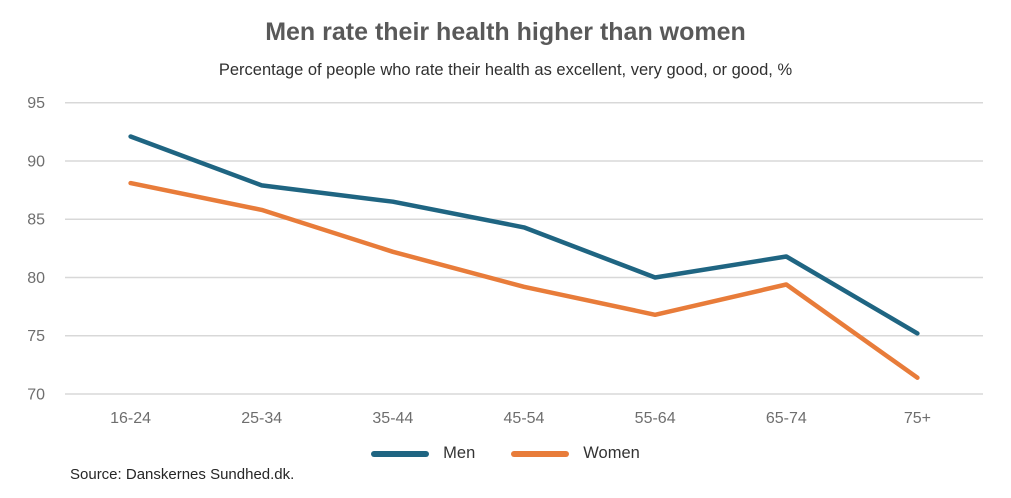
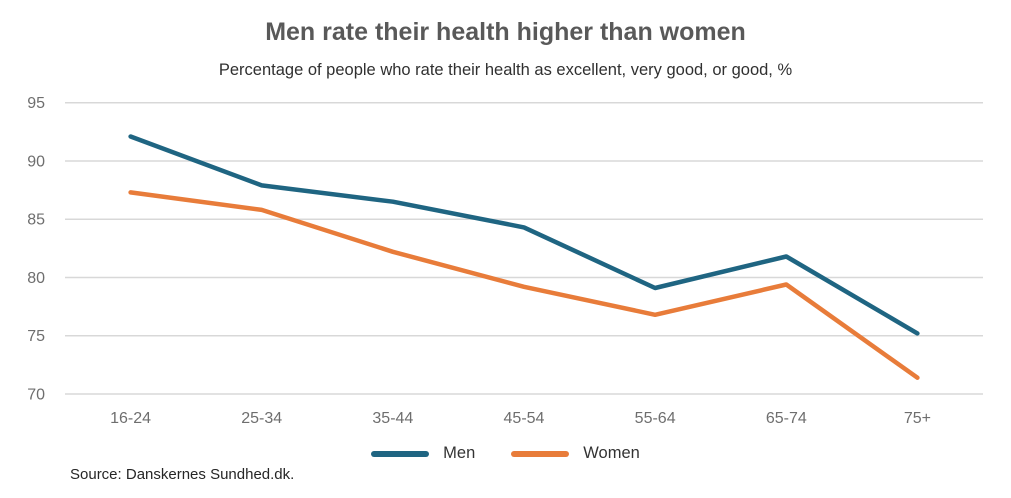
Women/16-24: 88.1 -> 87.3
Men/55-64: 80.0 -> 79.1
